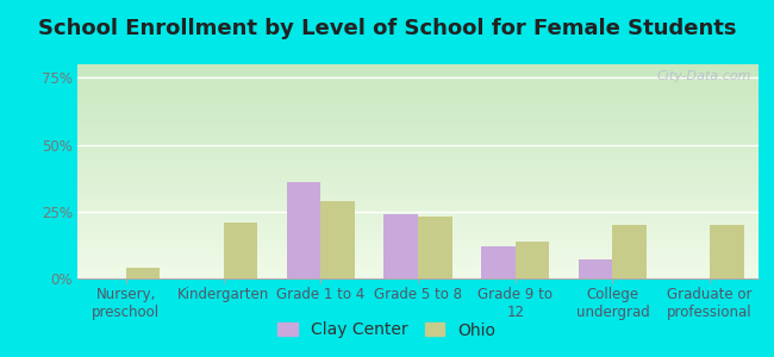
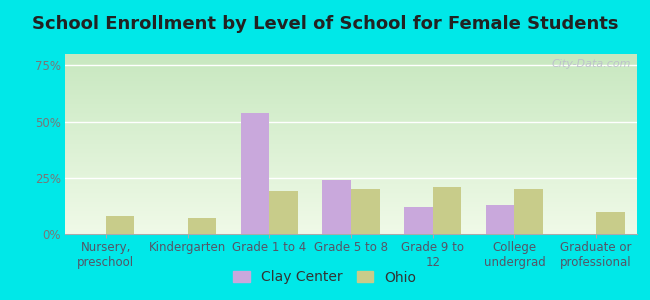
Ohio/Nursery, preschool: 4% -> 8%
Ohio/Kindergarten: 21% -> 7%
Clay Center/Grade 1 to 4: 36% -> 54%
Ohio/Grade 1 to 4: 29% -> 19%
Ohio/Grade 5 to 8: 23% -> 20%
Ohio/Grade 9 to 12: 14% -> 21%
Clay Center/College undergrad: 7% -> 13%
Ohio/Graduate or professional: 20% -> 10%
